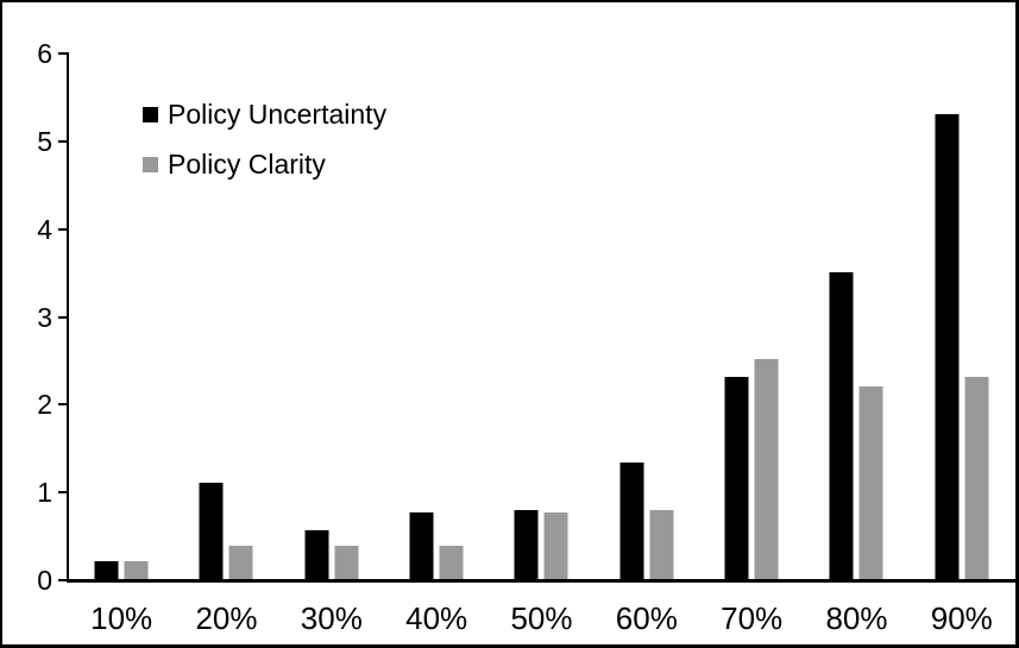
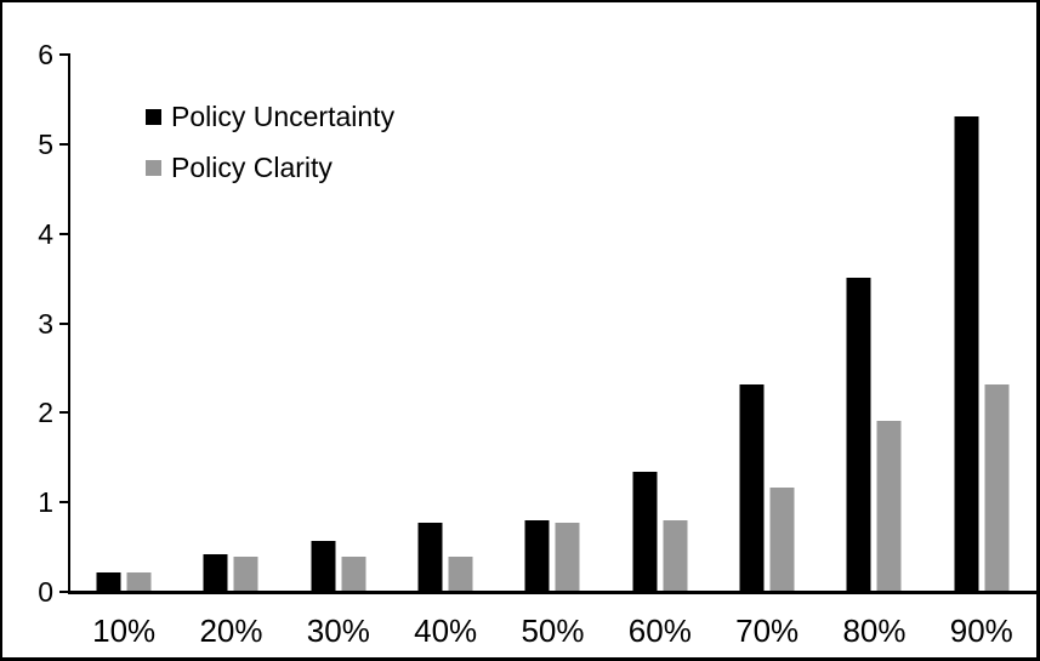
Policy Uncertainty/20%: 1.1 -> 0.4
Policy Clarity/70%: 2.5 -> 1.1
Policy Clarity/80%: 2.2 -> 1.9
